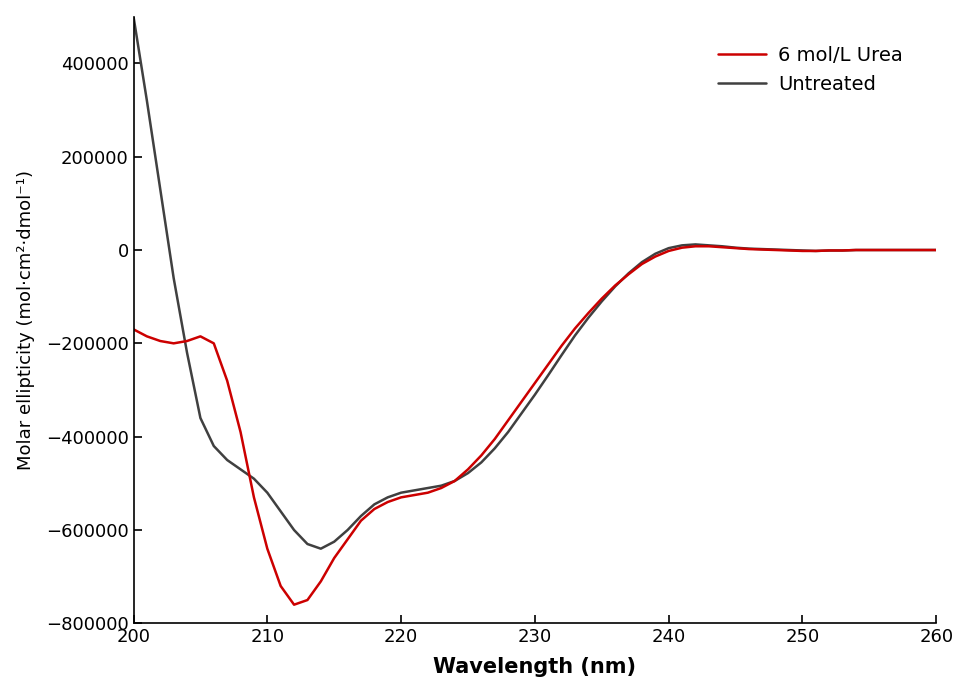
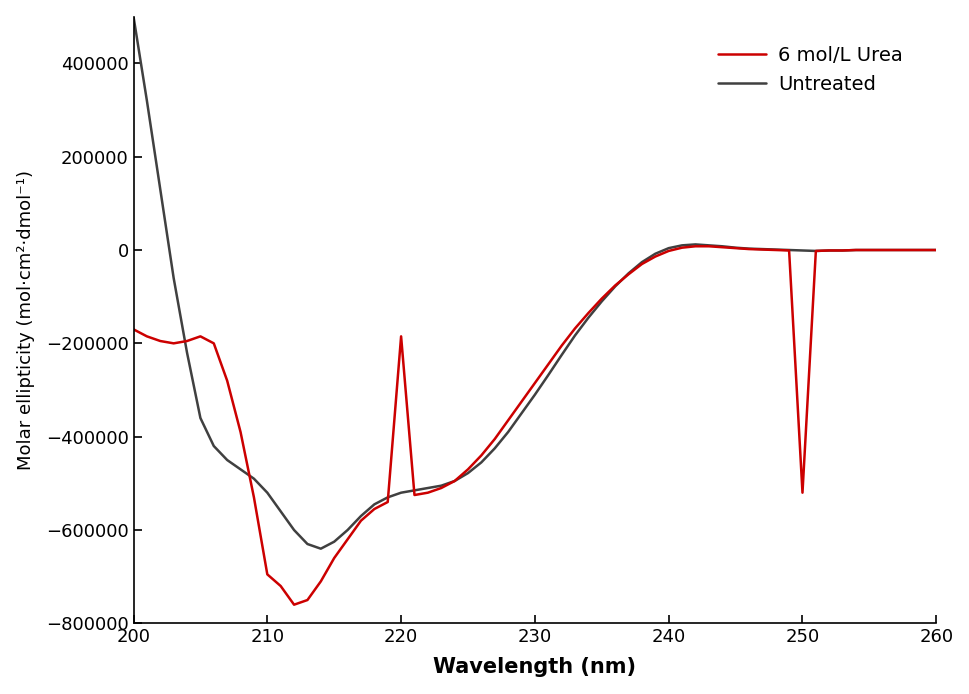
6 mol/L Urea/210: -640000 -> -695000
6 mol/L Urea/220: -530000 -> -185000
6 mol/L Urea/250: -2000 -> -520000
